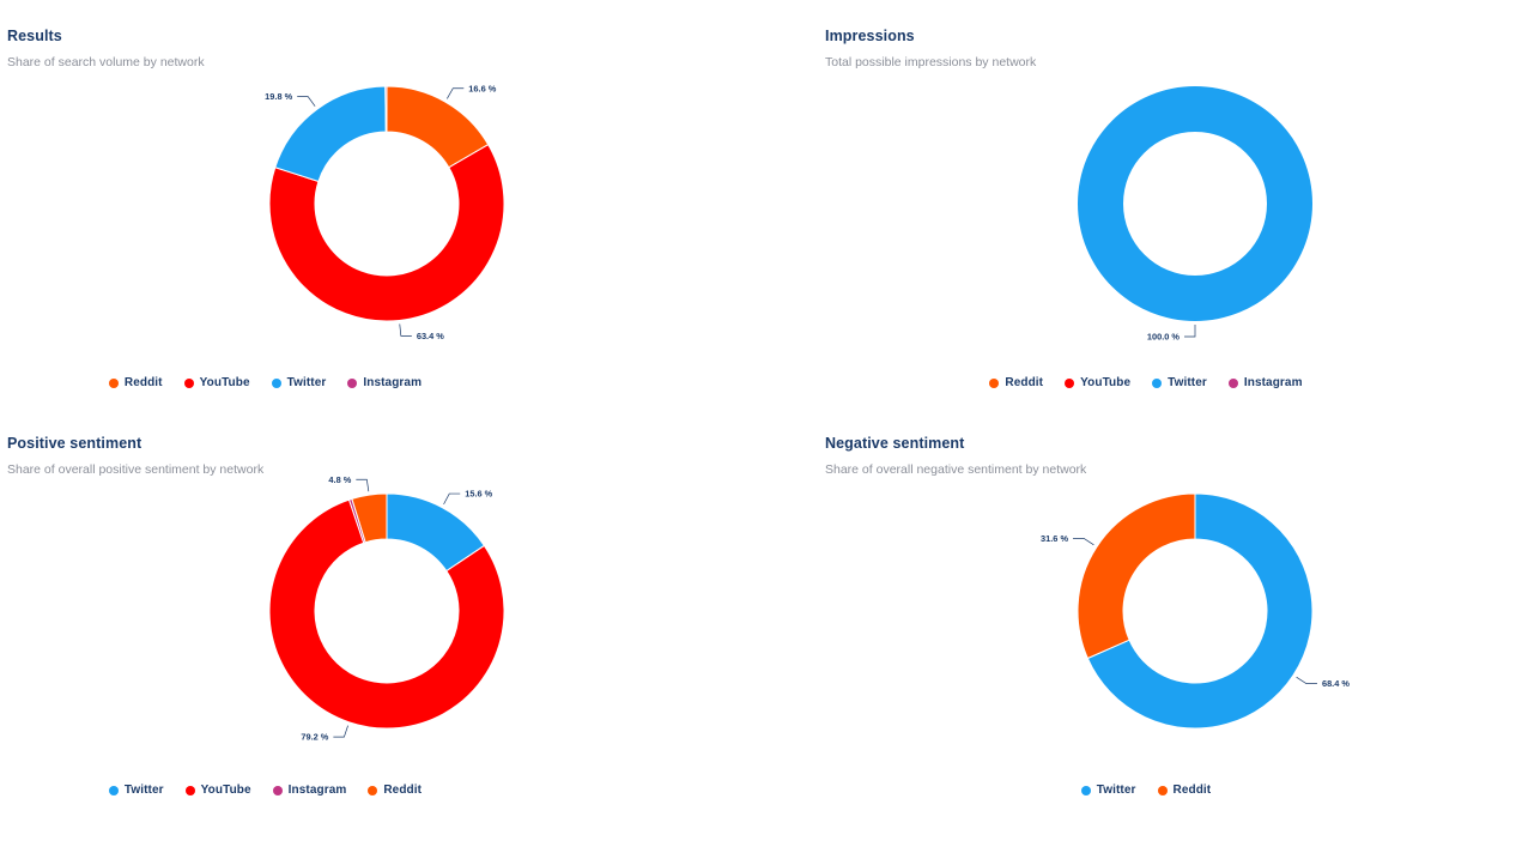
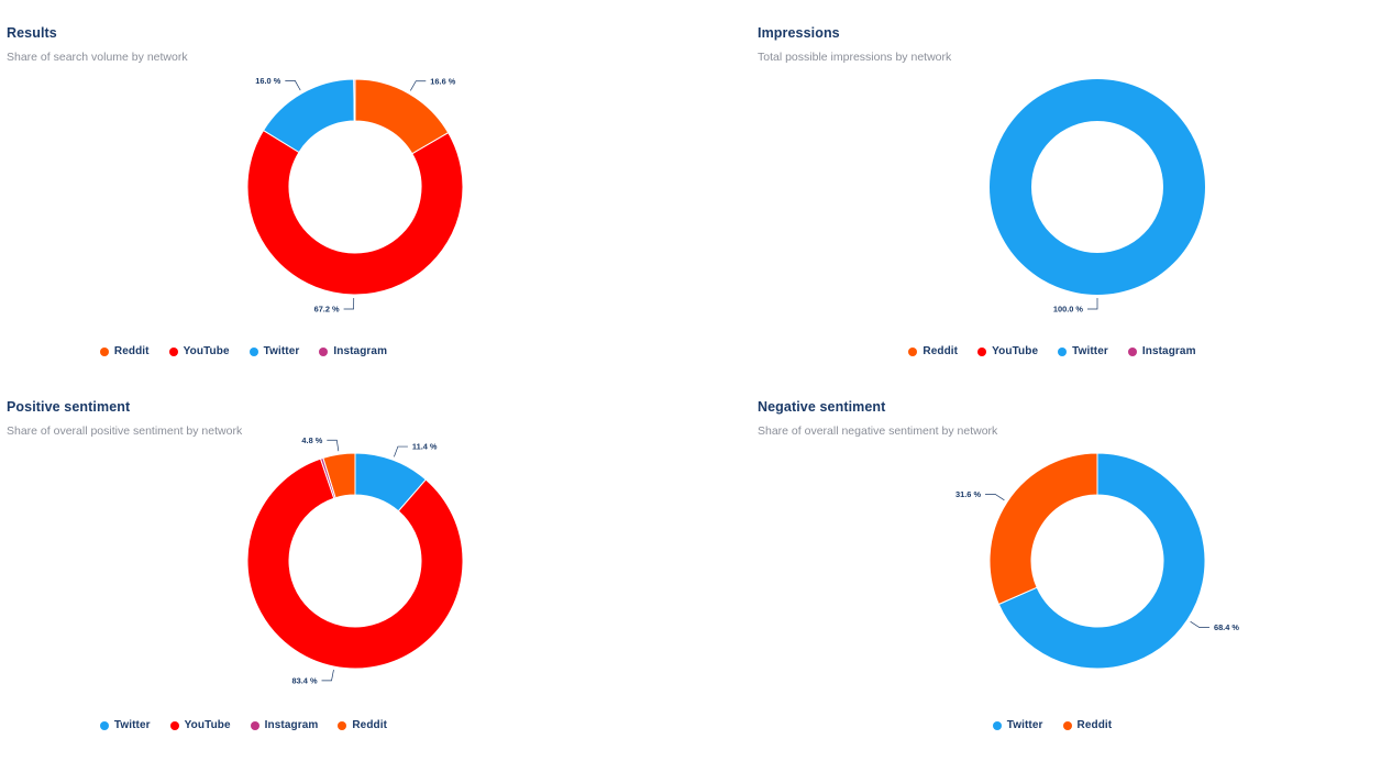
Results/YouTube: 63.4 -> 67.2
Results/Twitter: 19.8 -> 16.0
Positive sentiment/Twitter: 15.6 -> 11.4
Positive sentiment/YouTube: 79.2 -> 83.4
